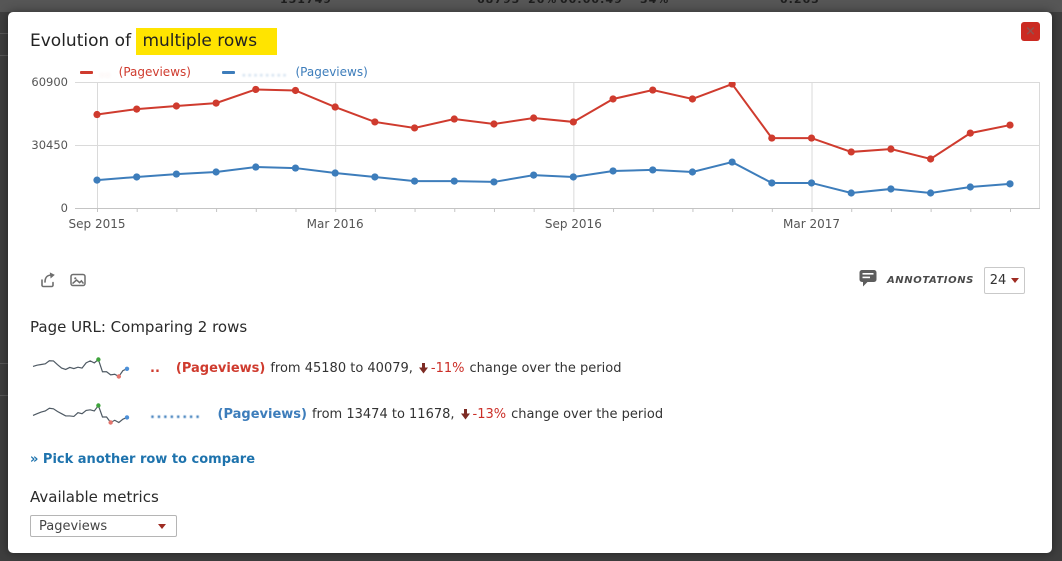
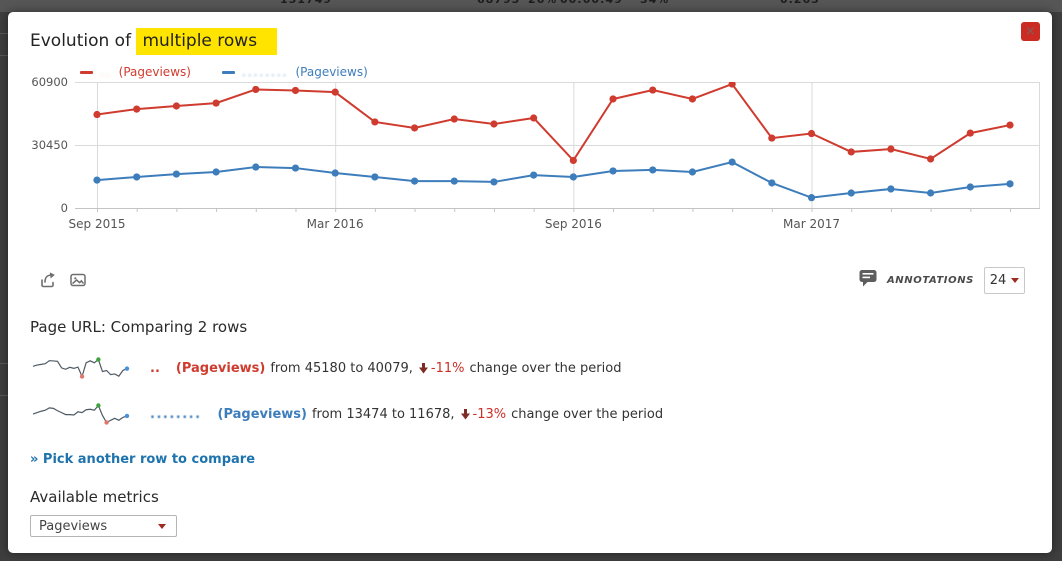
../Mar 2016: 49000 -> 56000
../Sep 2016: 42000 -> 23000
../Mar 2017: 34000 -> 36000
......../Mar 2017: 12000 -> 5000
